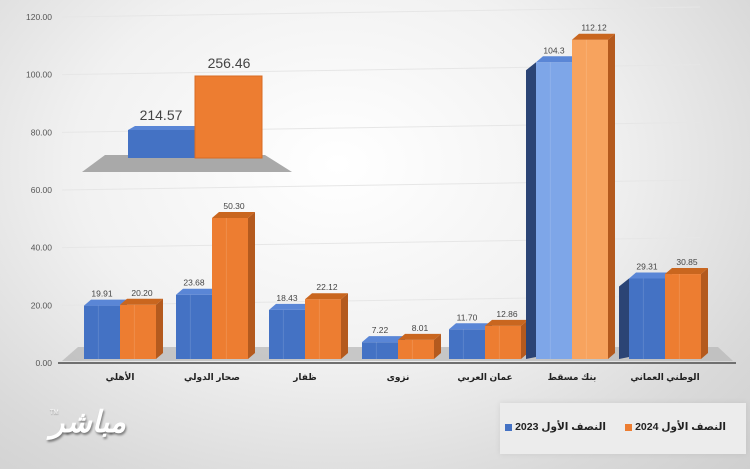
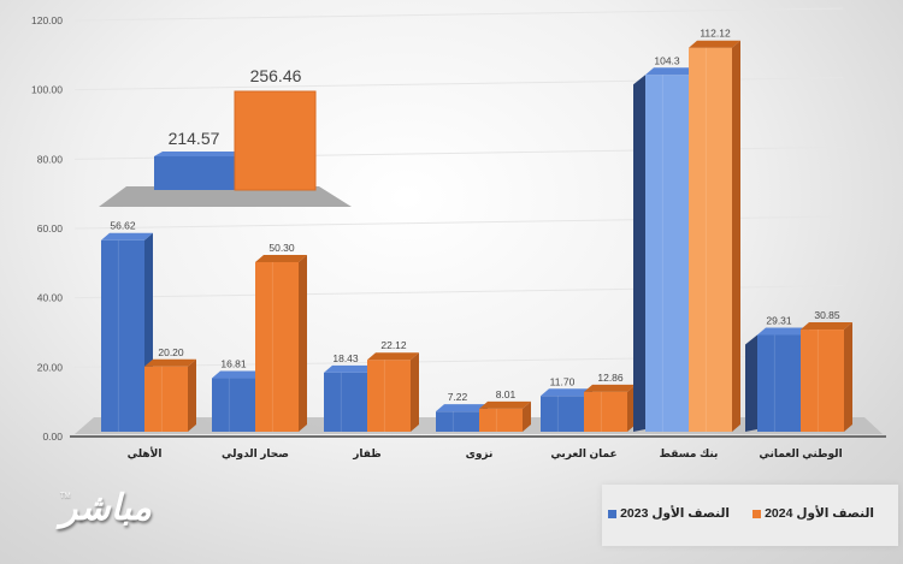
النصف الأول 2023/الأهلي: 19.91 -> 56.62
النصف الأول 2023/صحار الدولي: 23.68 -> 16.81
